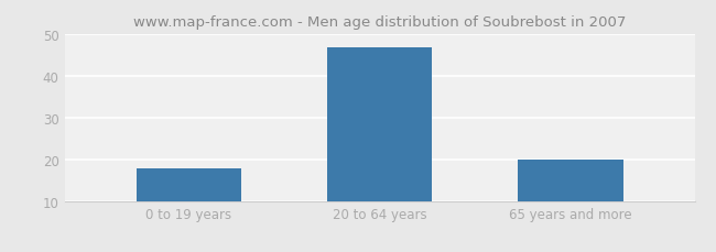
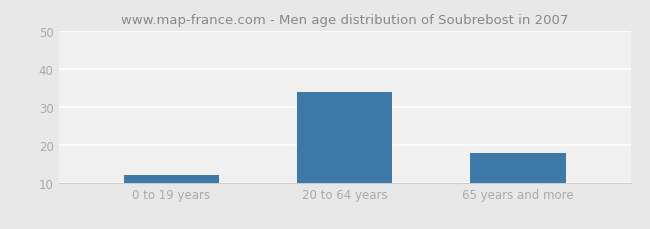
0 to 19 years: 18 -> 12
20 to 64 years: 47 -> 34
65 years and more: 20 -> 18
